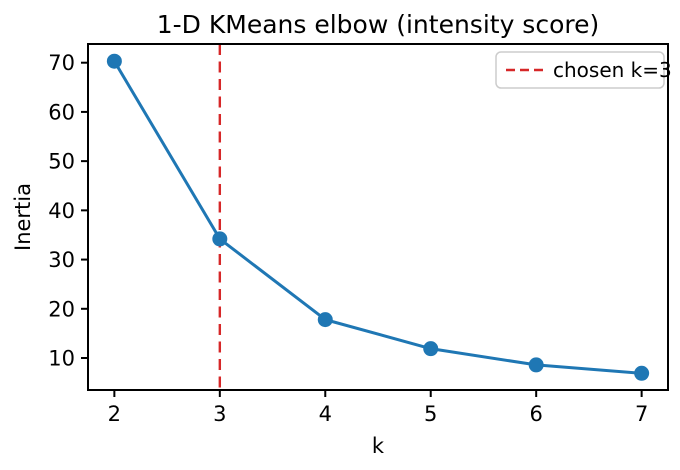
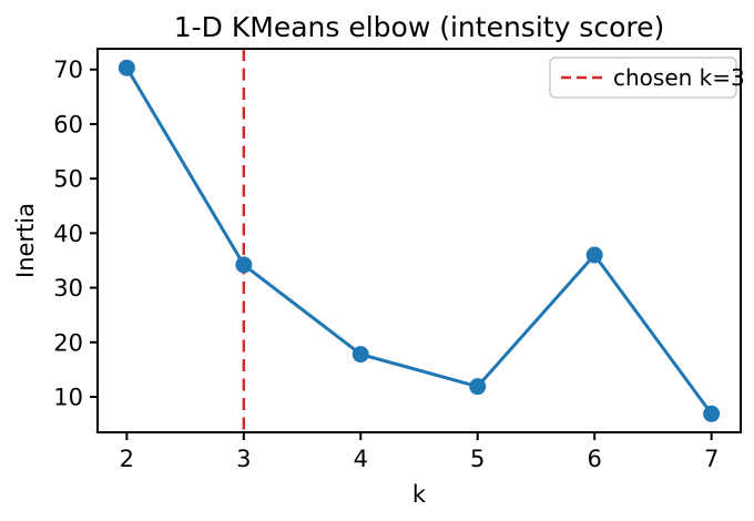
6: 9 -> 36
